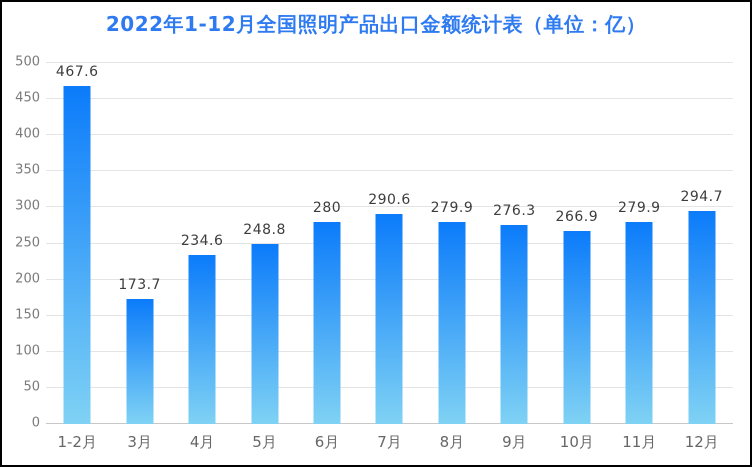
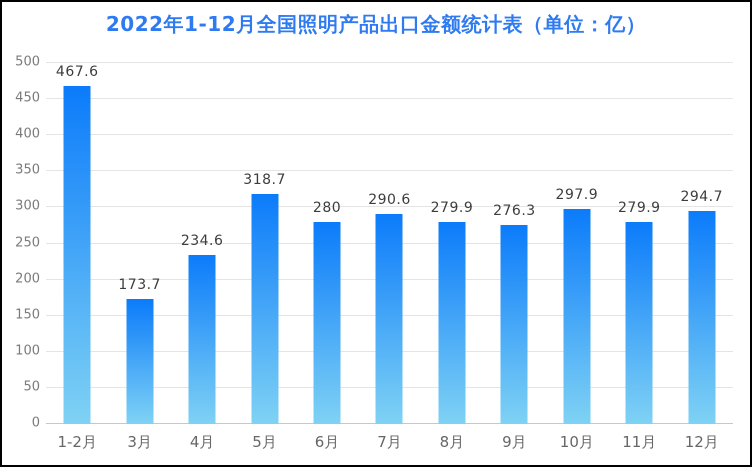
5月: 248.8 -> 318.7
10月: 266.9 -> 297.9
